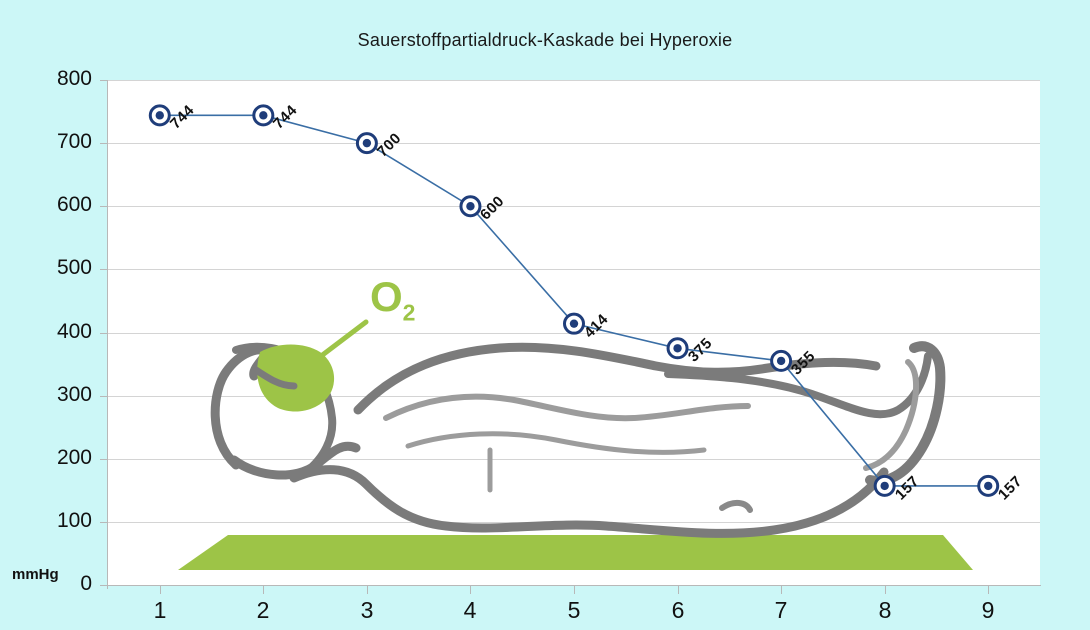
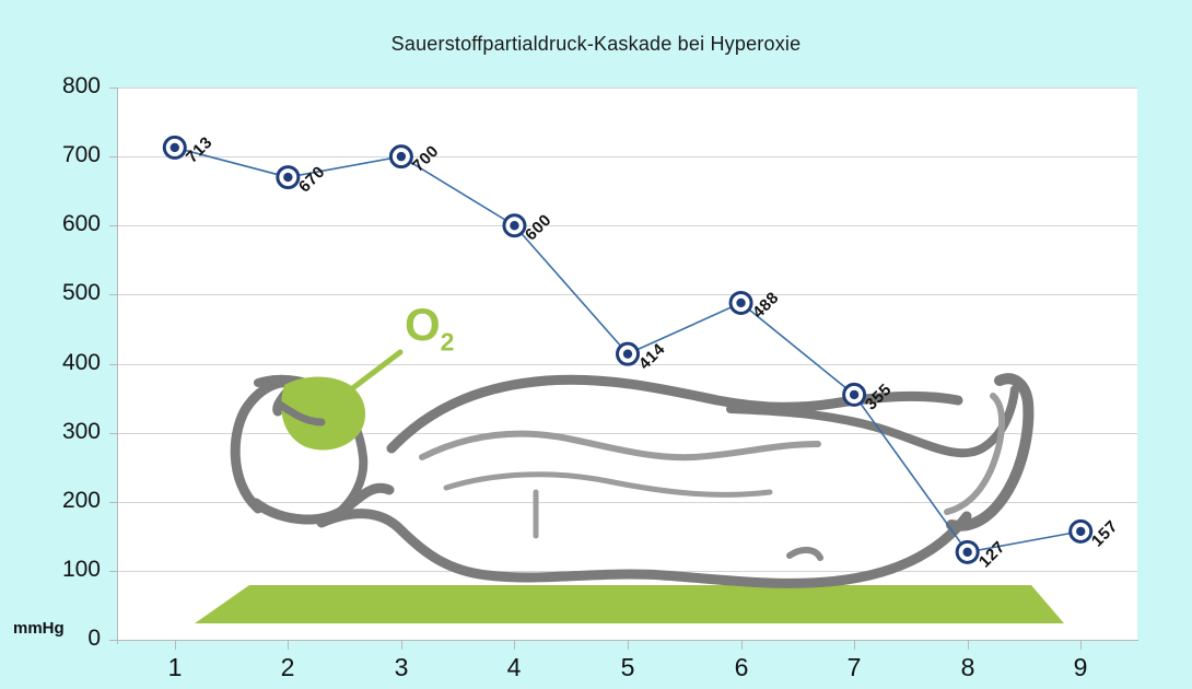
1: 744 -> 713
2: 744 -> 670
6: 375 -> 488
8: 157 -> 127
